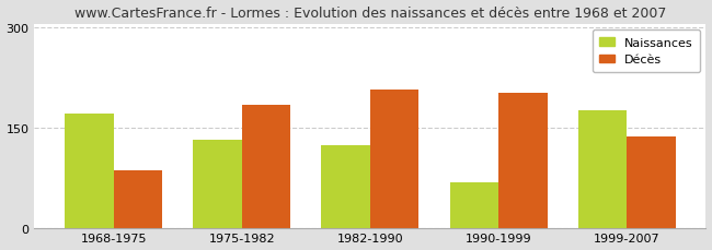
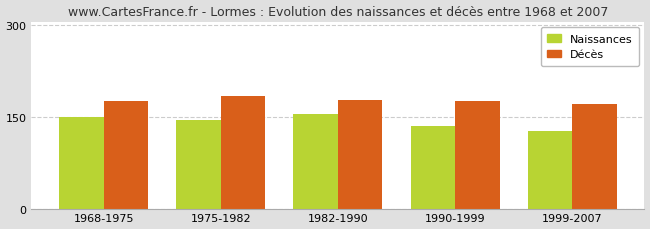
Naissances/1968-1975: 170 -> 150
Décès/1968-1975: 86 -> 175
Naissances/1975-1982: 132 -> 144
Naissances/1982-1990: 124 -> 155
Décès/1982-1990: 206 -> 177
Naissances/1990-1999: 68 -> 134
Décès/1990-1999: 202 -> 175
Naissances/1999-2007: 176 -> 127
Décès/1999-2007: 136 -> 170
